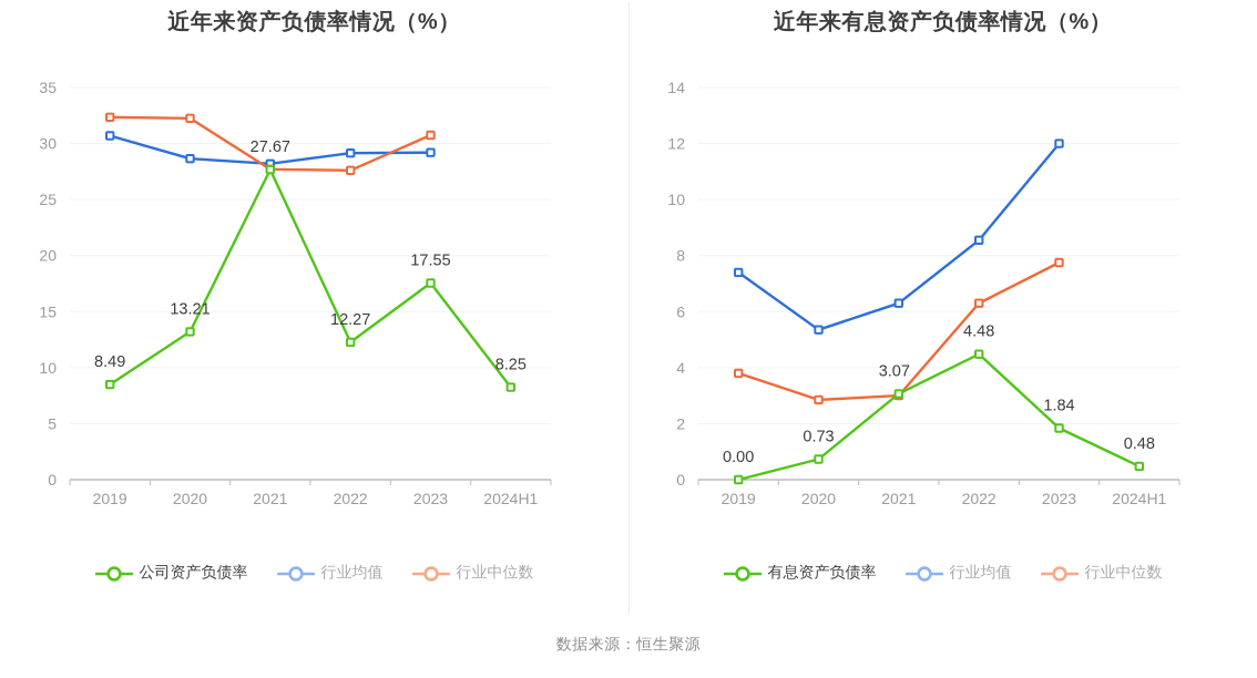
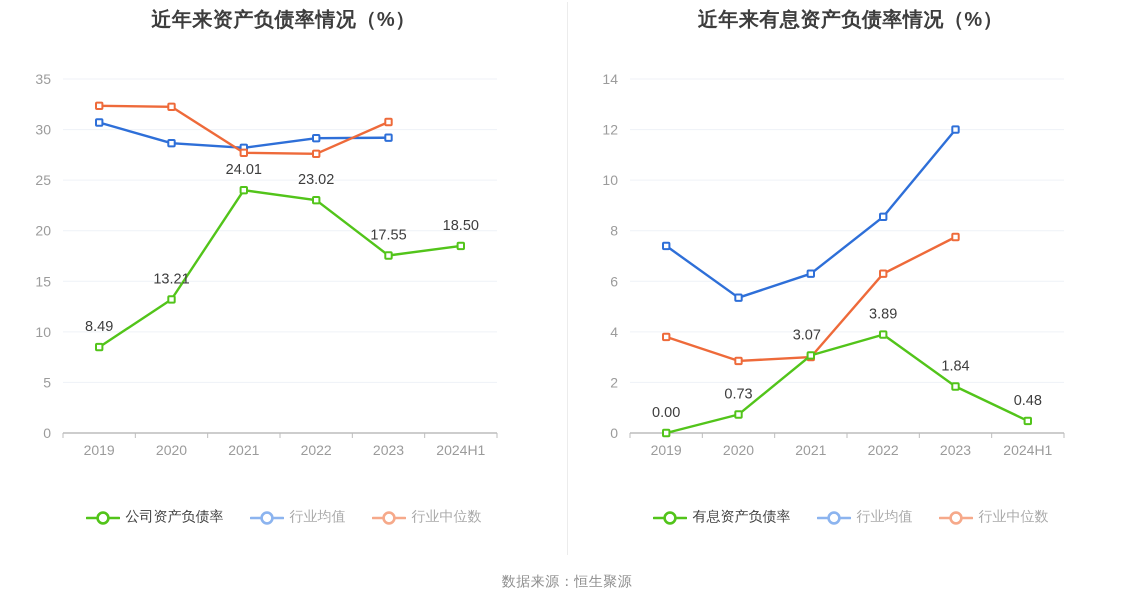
近年来资产负债率情况（%）/公司资产负债率/2021: 27.67 -> 24.01
近年来资产负债率情况（%）/公司资产负债率/2022: 12.27 -> 23.02
近年来资产负债率情况（%）/公司资产负债率/2024H1: 8.25 -> 18.50
近年来有息资产负债率情况（%）/有息资产负债率/2022: 4.48 -> 3.89
